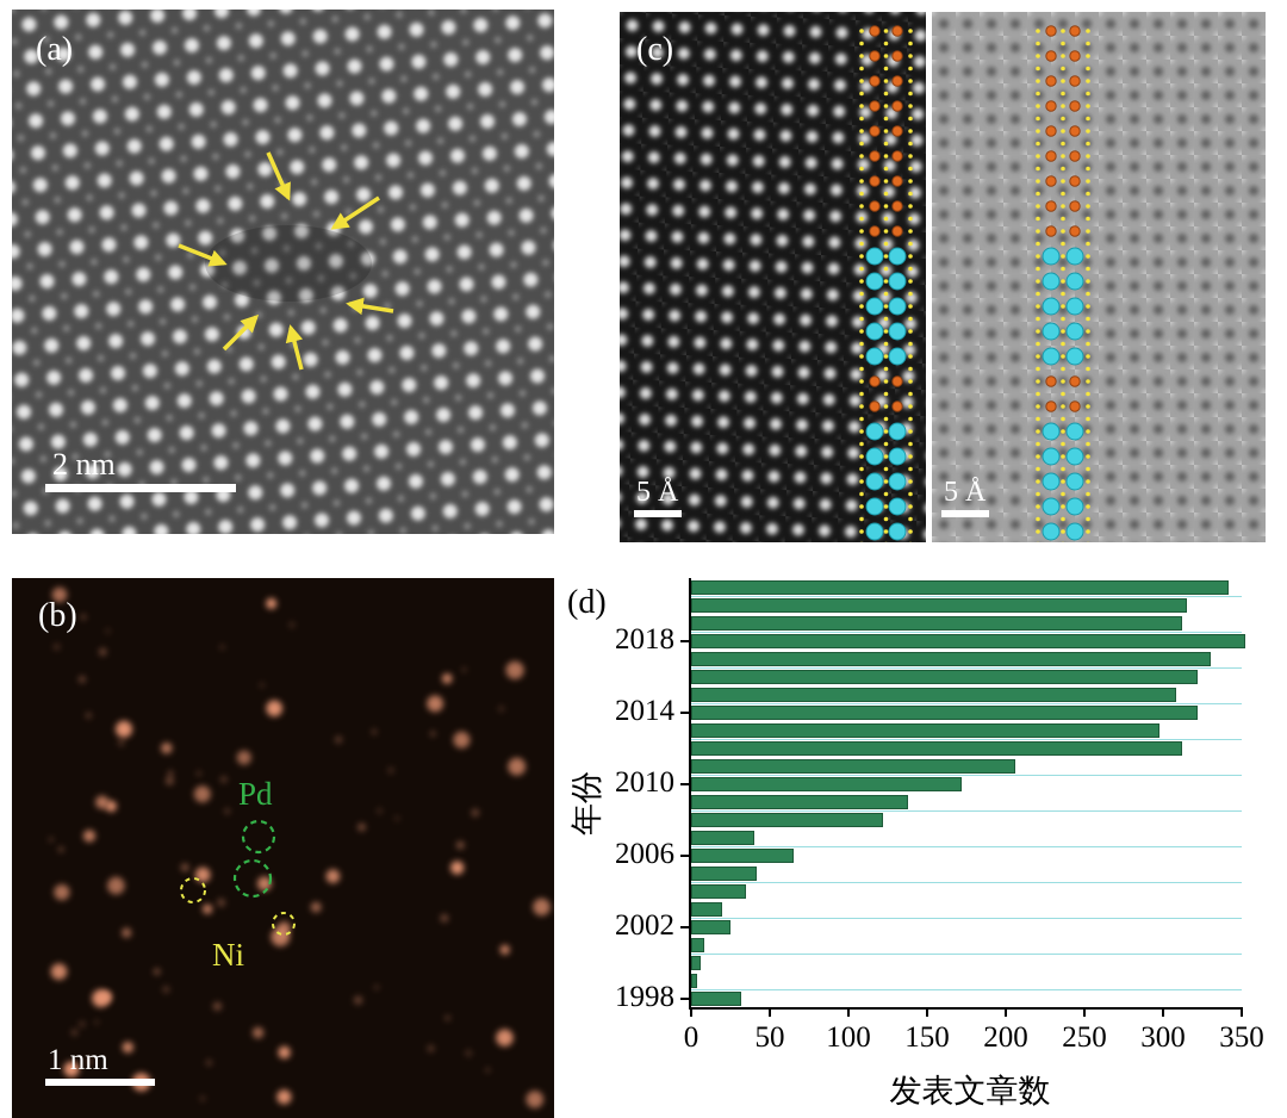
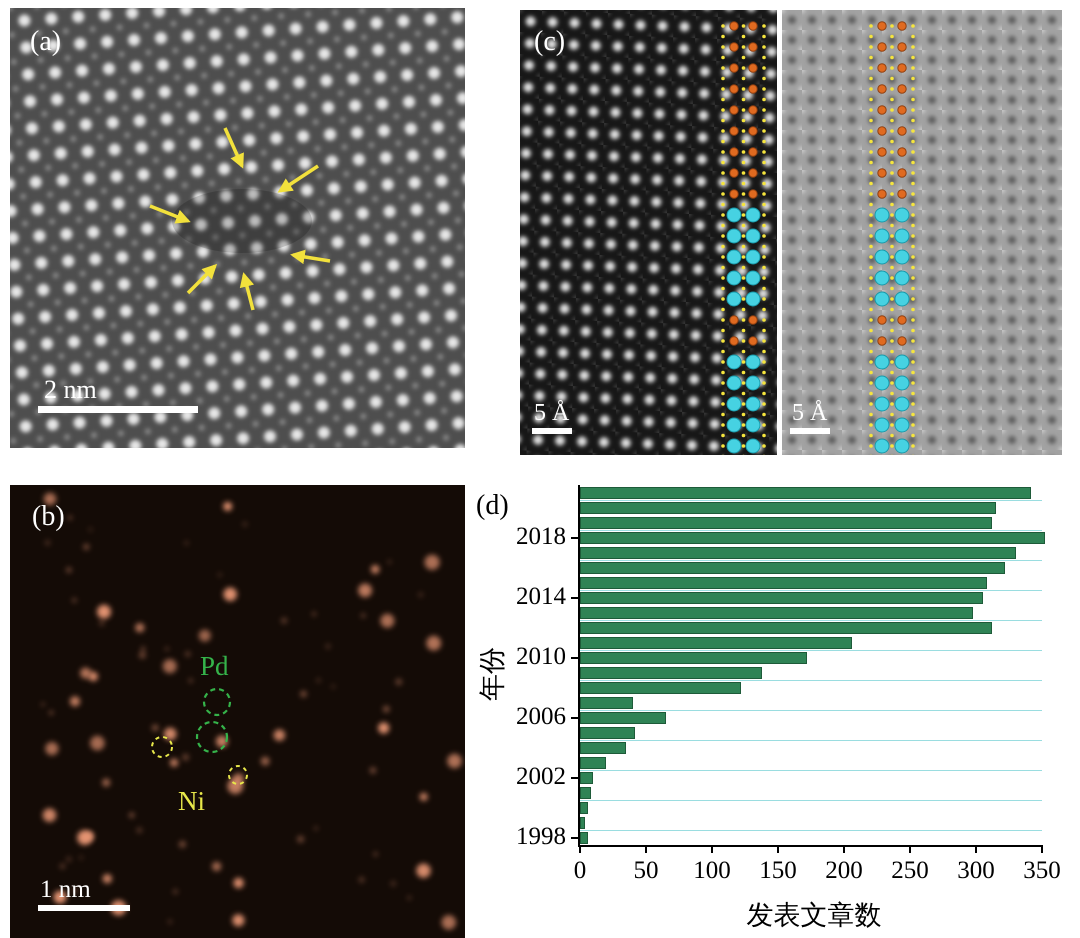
1998: 32 -> 6
2002: 25 -> 10
2014: 322 -> 305
